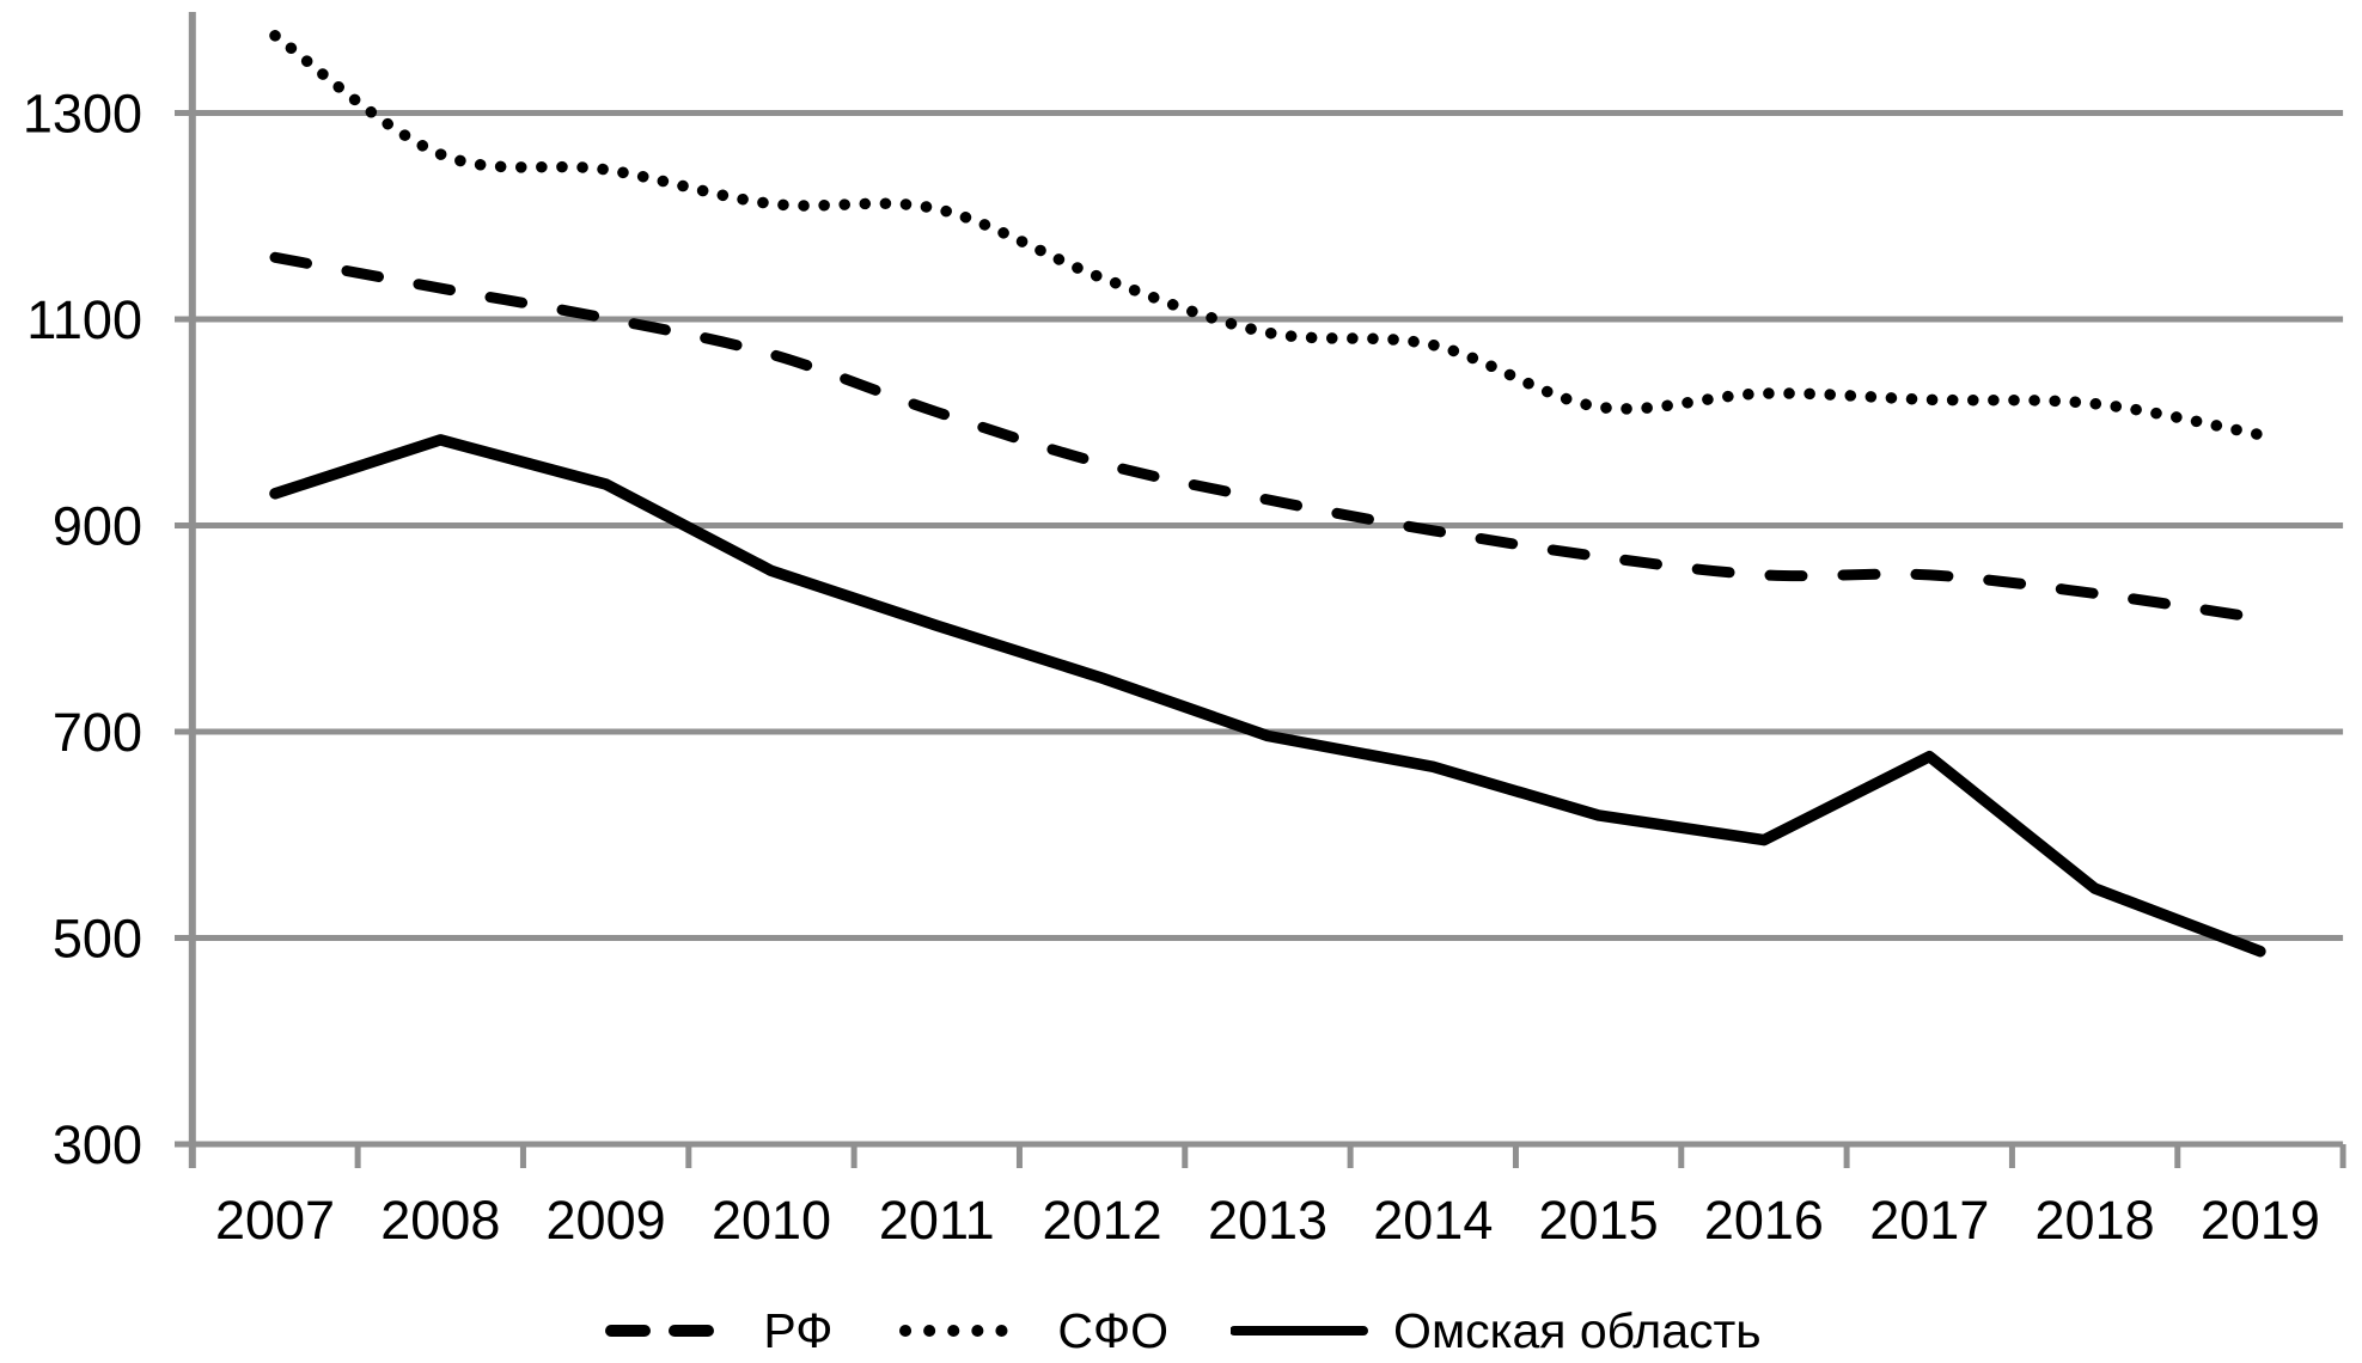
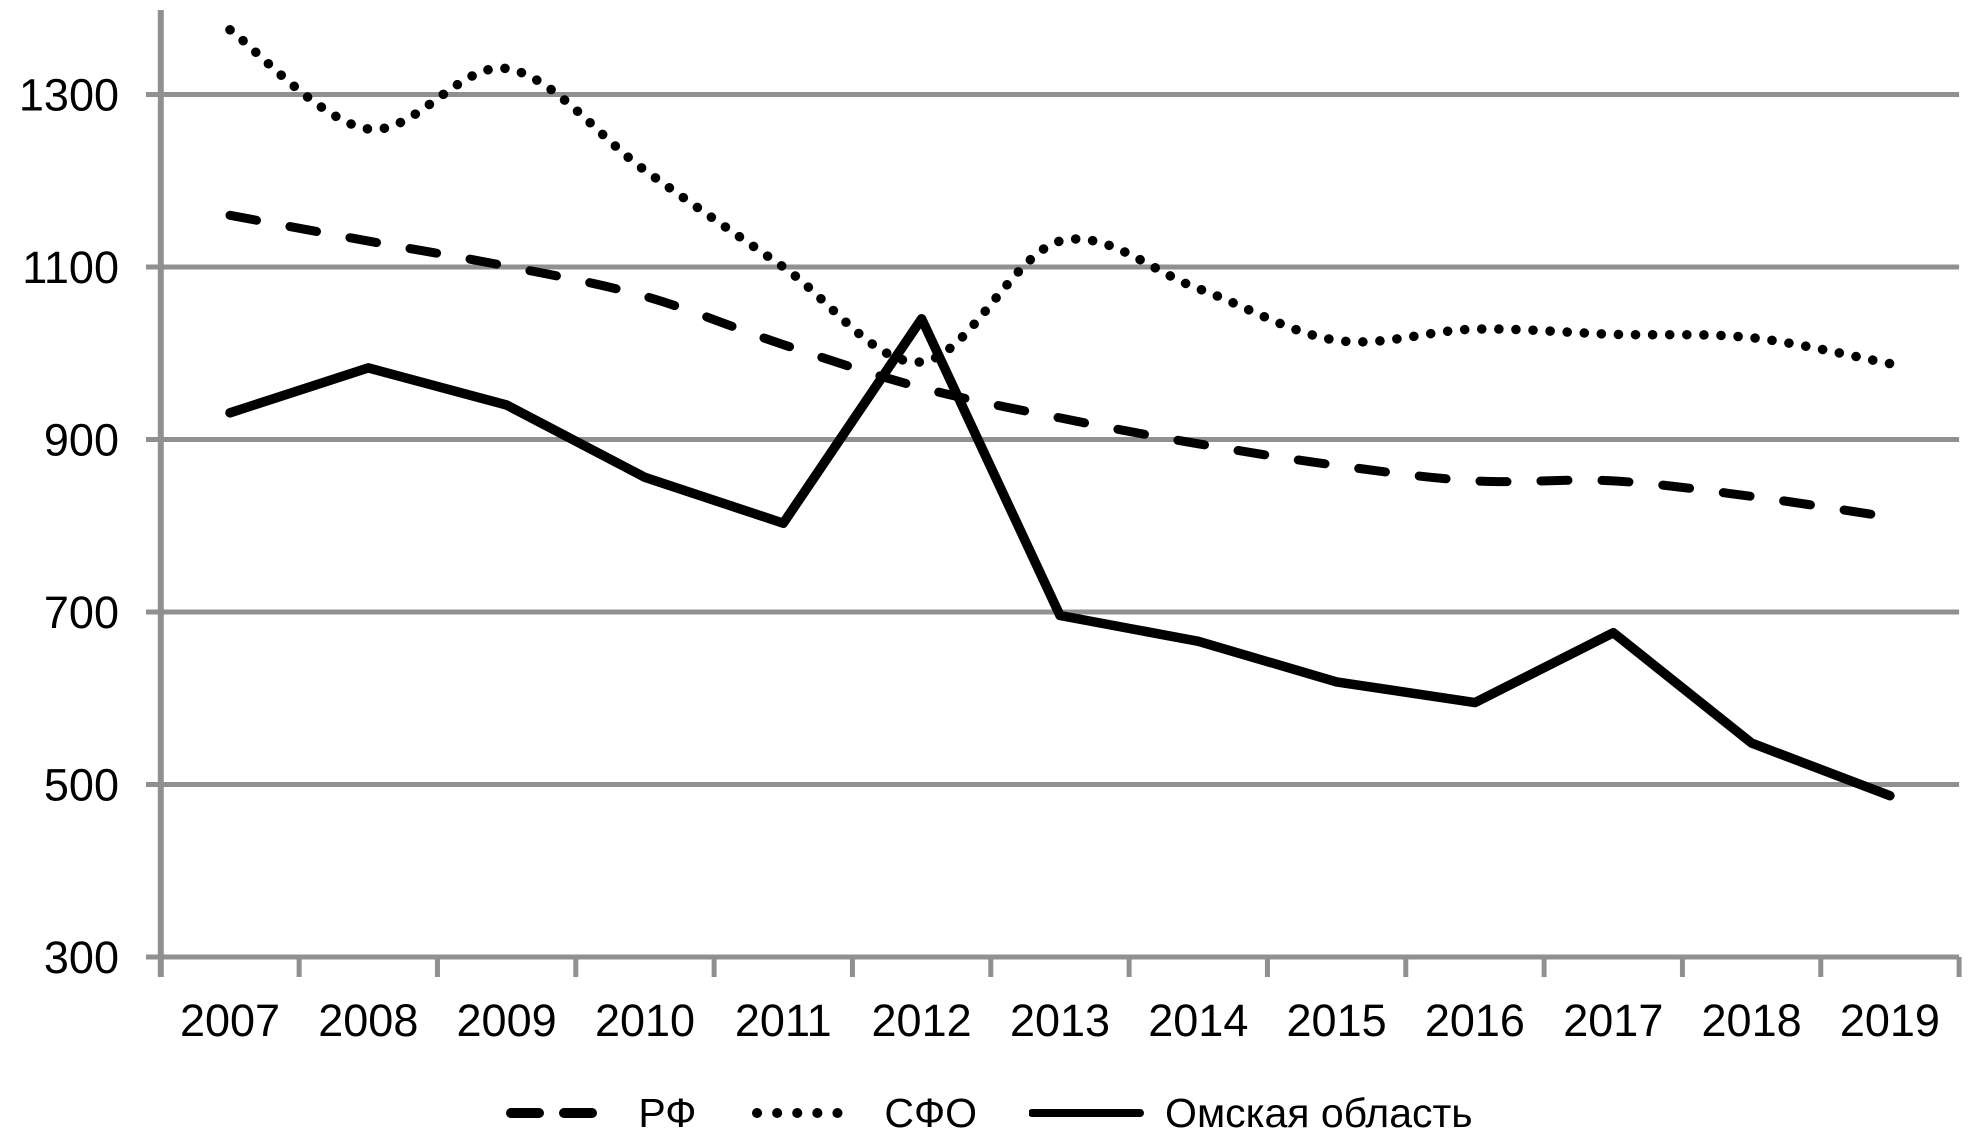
СФО/2009: 1240 -> 1330
СФО/2011: 1210 -> 1100
СФО/2012: 1140 -> 990
Омская область/2012: 750 -> 1040
СФО/2013: 1090 -> 1130
